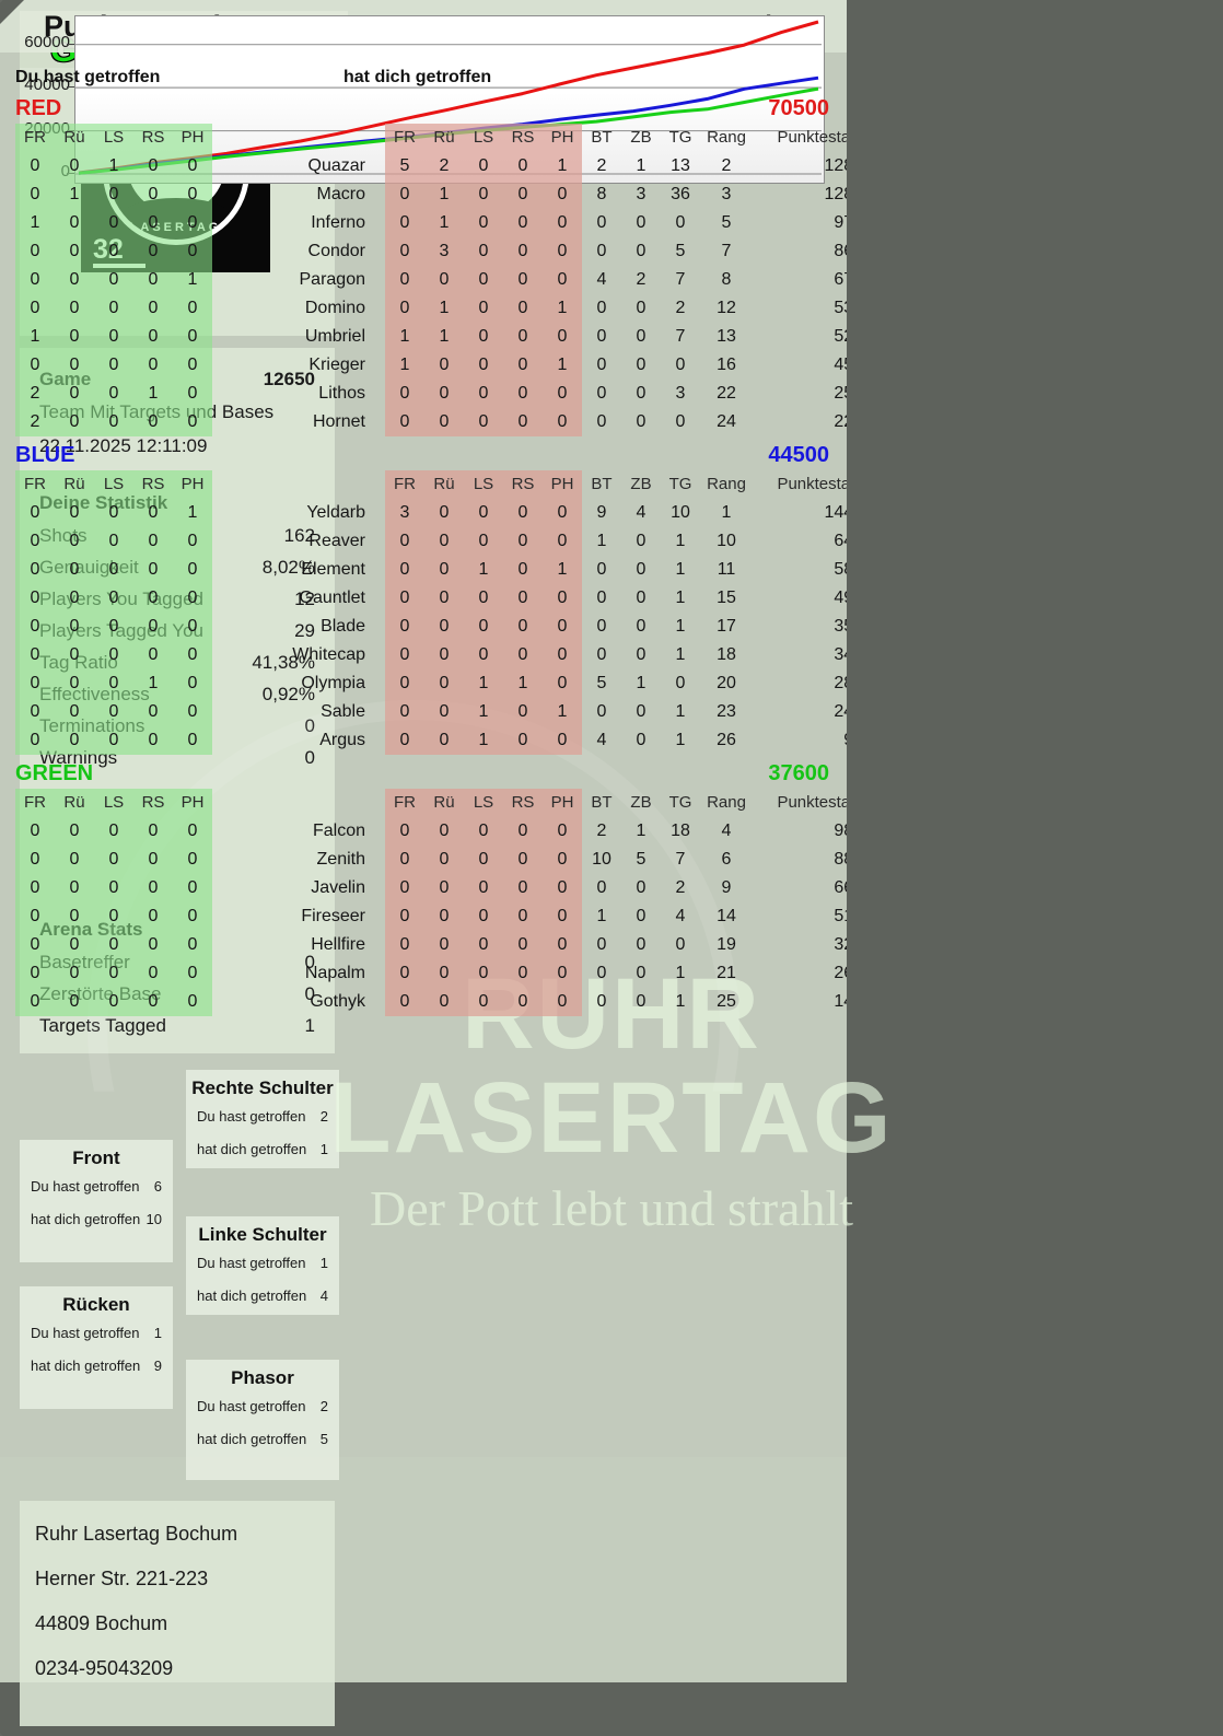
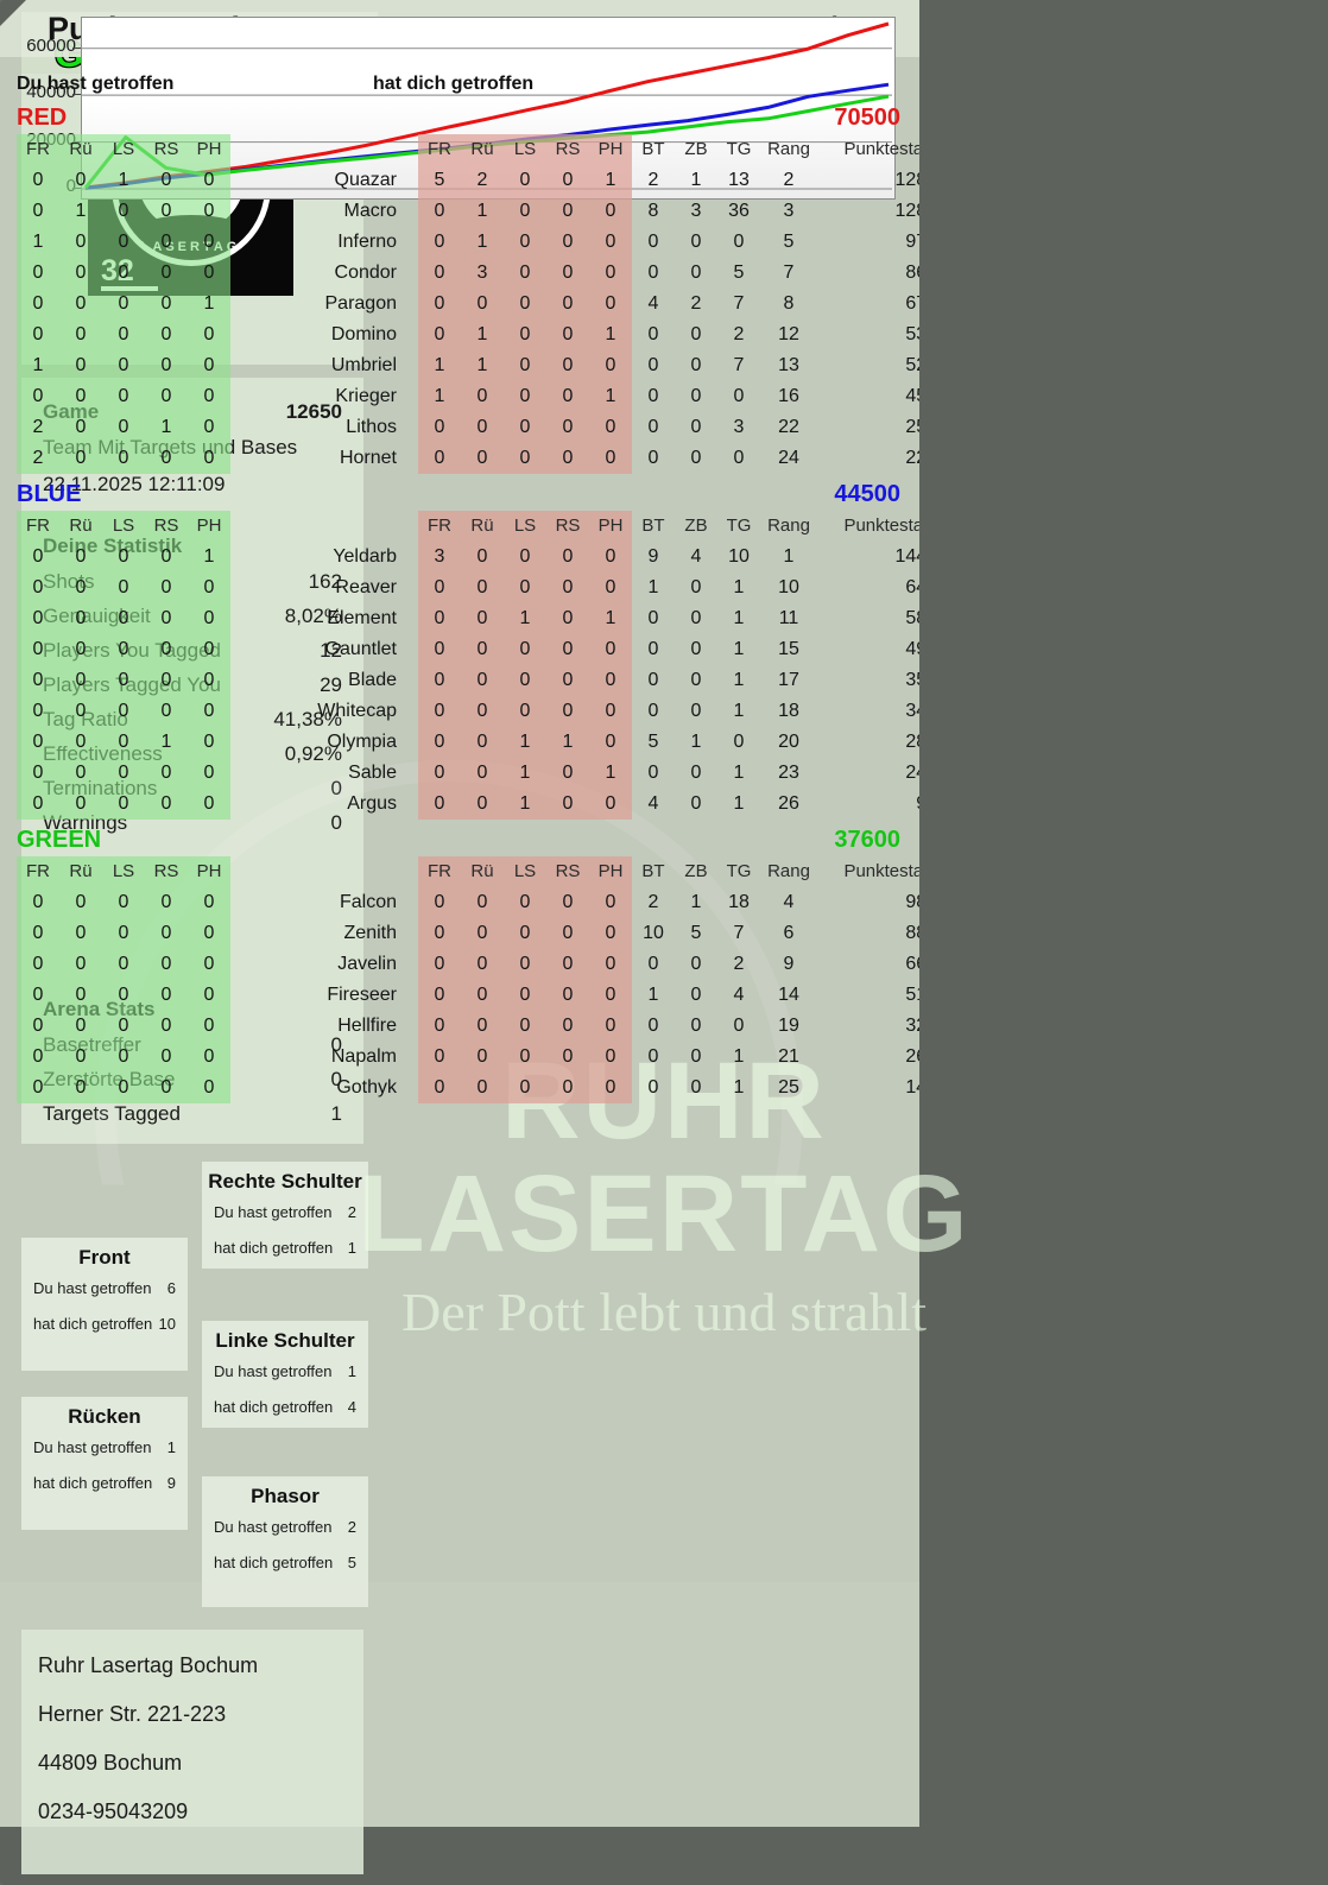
GREEN/5: 2000 -> 22000
GREEN/10: 4000 -> 9000
